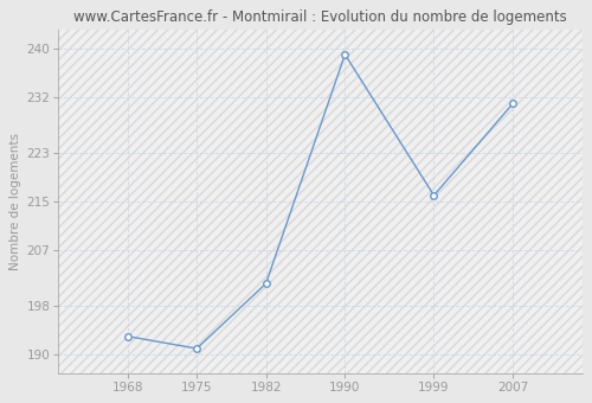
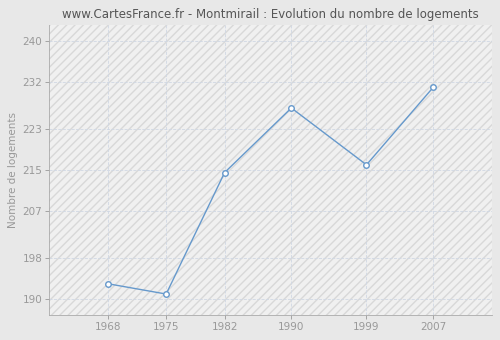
1982: 201.6 -> 214.5
1990: 239.0 -> 227.0
